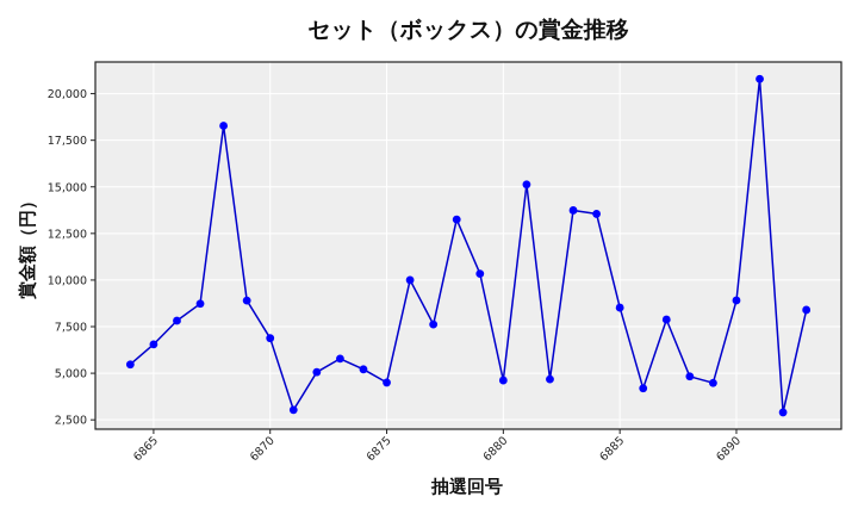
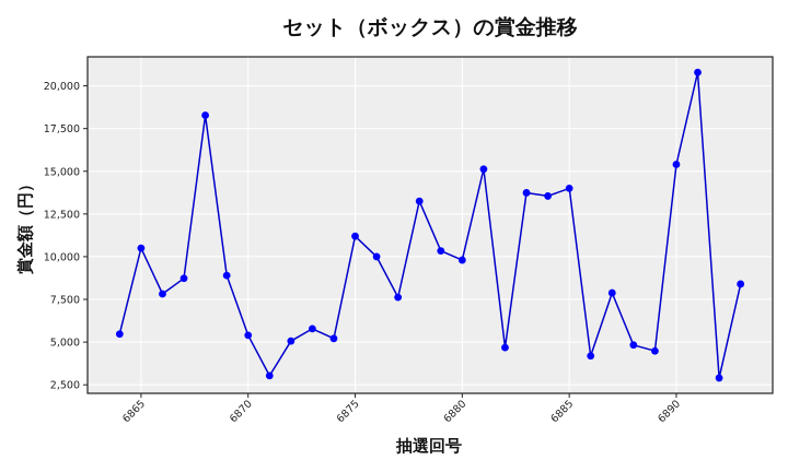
6865: 6600 -> 10500
6870: 6900 -> 5400
6875: 4500 -> 11200
6880: 4600 -> 9800
6885: 8500 -> 14000
6890: 8900 -> 15400
